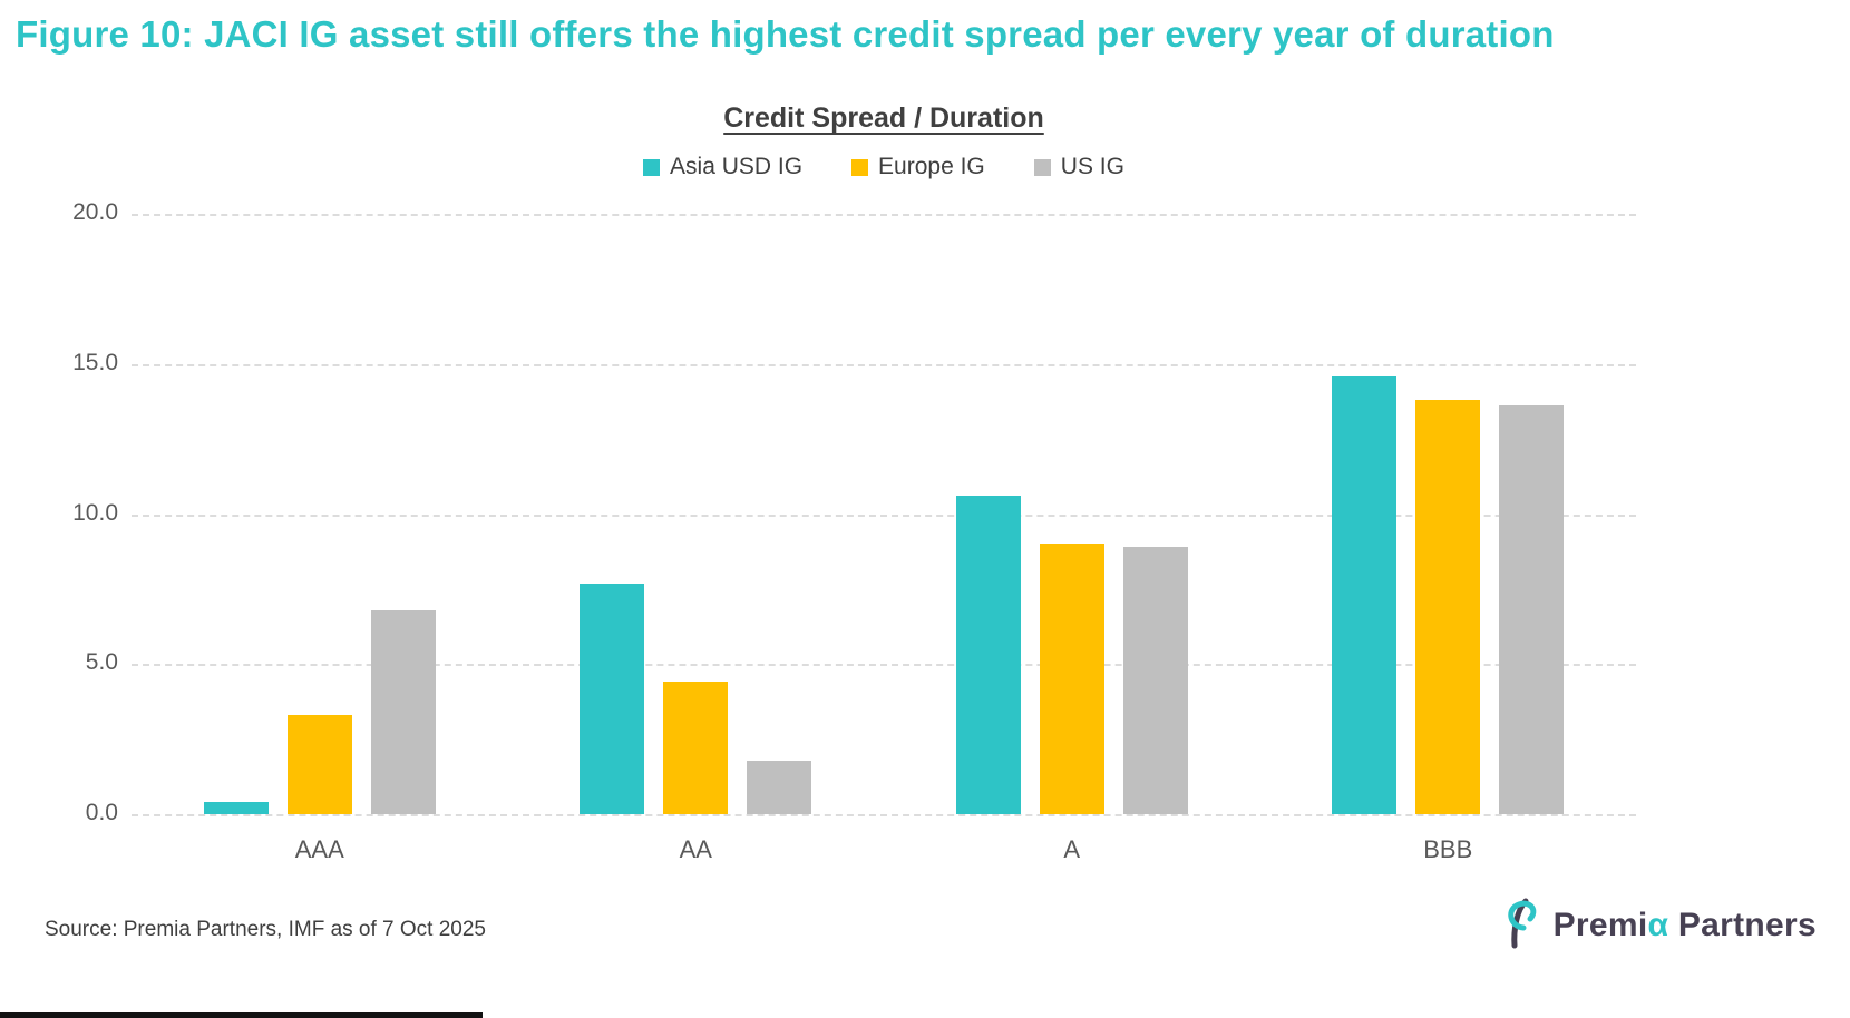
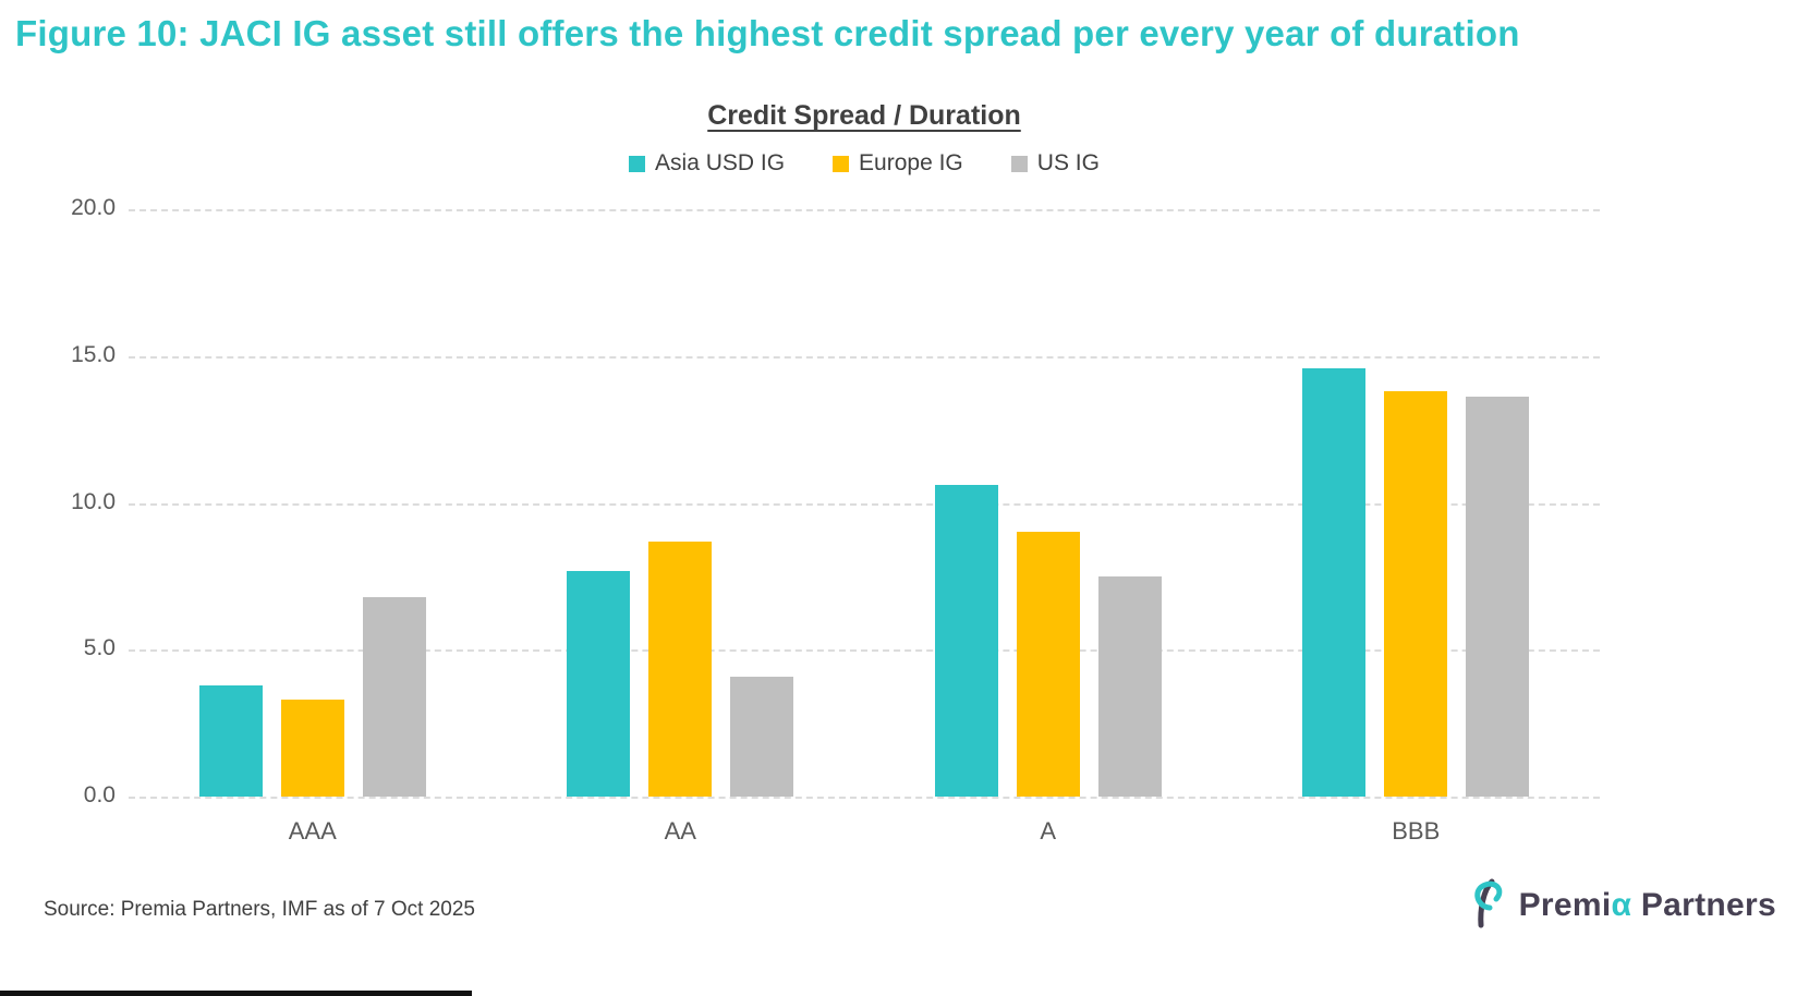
Asia USD IG/AAA: 0.4 -> 3.8
Europe IG/AA: 4.4 -> 8.7
US IG/AA: 1.8 -> 4.1
US IG/A: 8.9 -> 7.5
